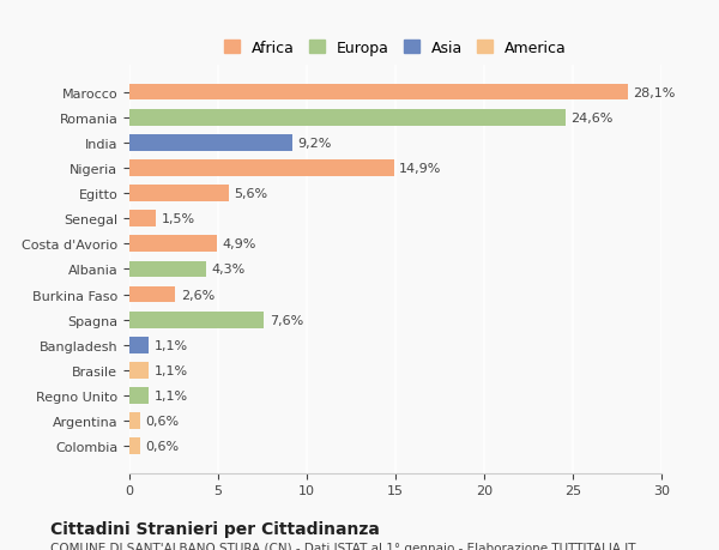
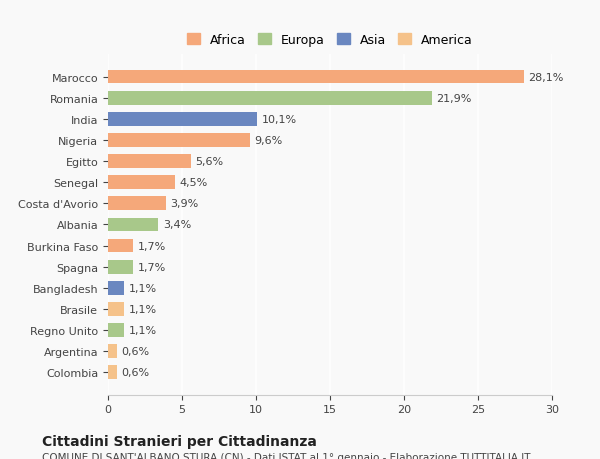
Romania: 24,6% -> 21,9%
India: 9,2% -> 10,1%
Nigeria: 14,9% -> 9,6%
Senegal: 1,5% -> 4,5%
Costa d'Avorio: 4,9% -> 3,9%
Albania: 4,3% -> 3,4%
Burkina Faso: 2,6% -> 1,7%
Spagna: 7,6% -> 1,7%
